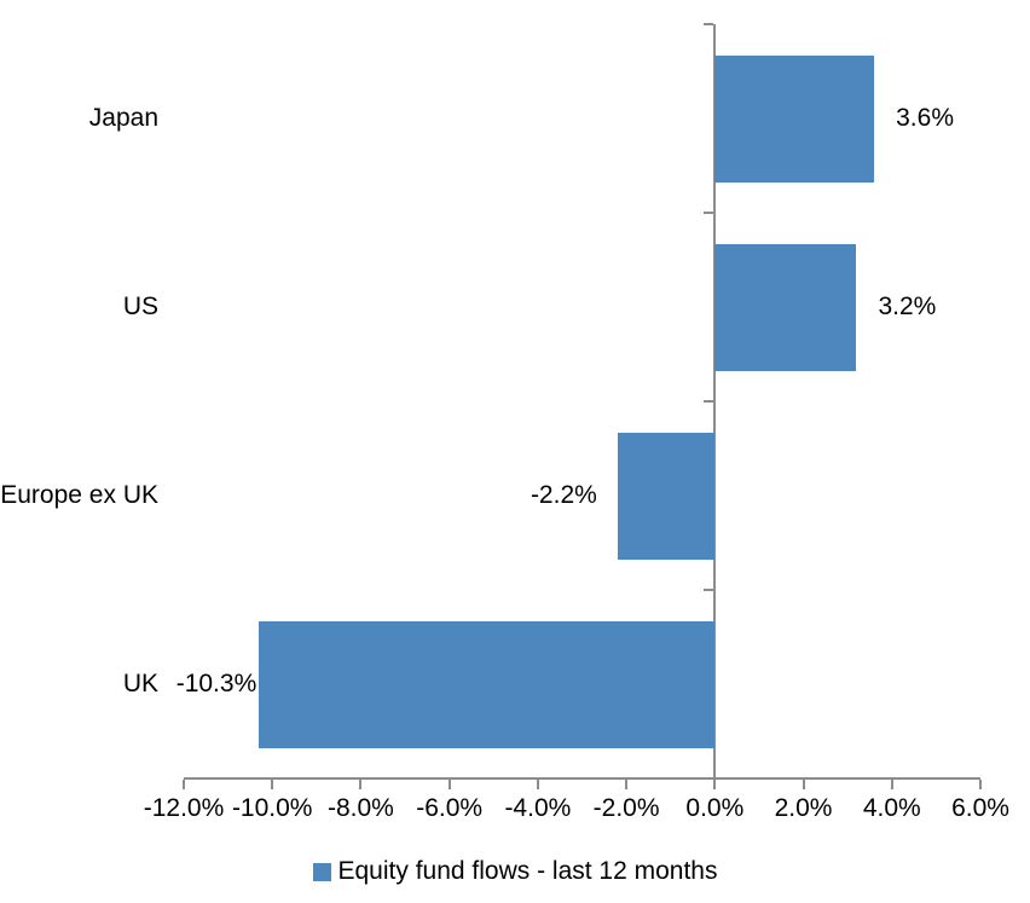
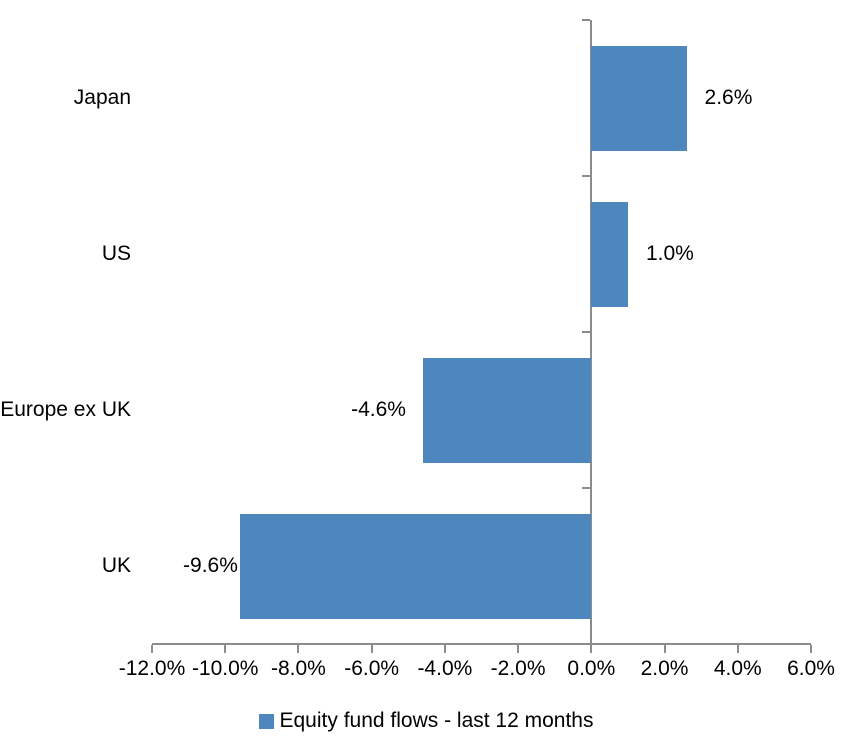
Japan: 3.6% -> 2.6%
US: 3.2% -> 1.0%
Europe ex UK: -2.2% -> -4.6%
UK: -10.3% -> -9.6%
